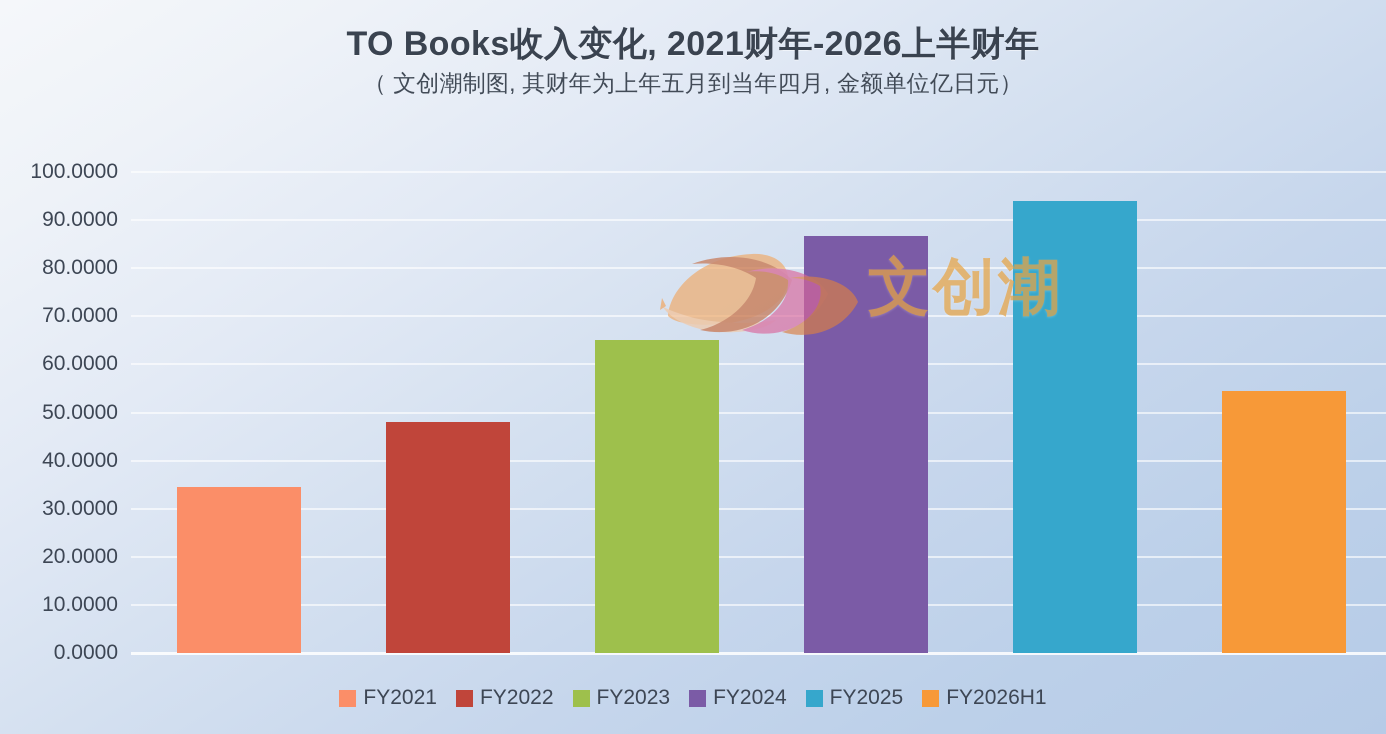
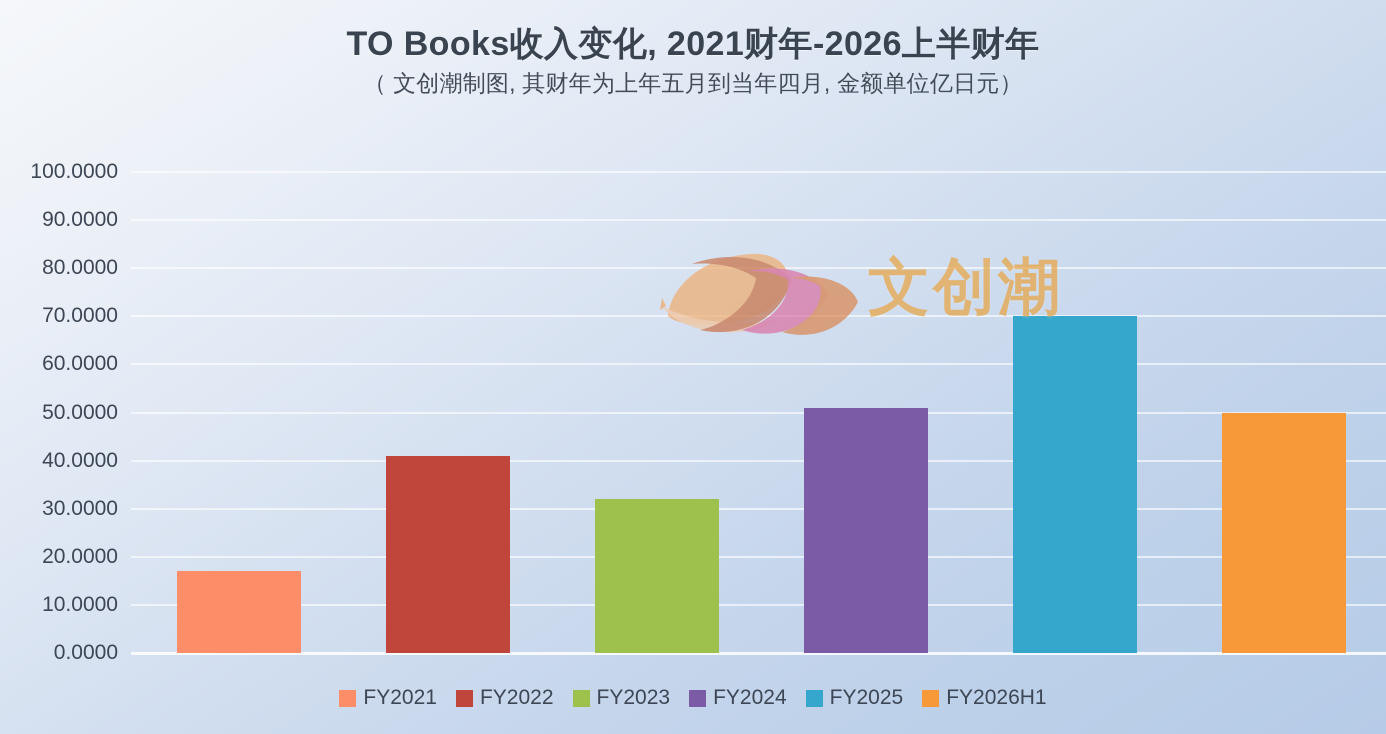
FY2021: 34 -> 17
FY2022: 48 -> 41
FY2023: 65 -> 32
FY2024: 87 -> 51
FY2025: 94 -> 70
FY2026H1: 54 -> 50
